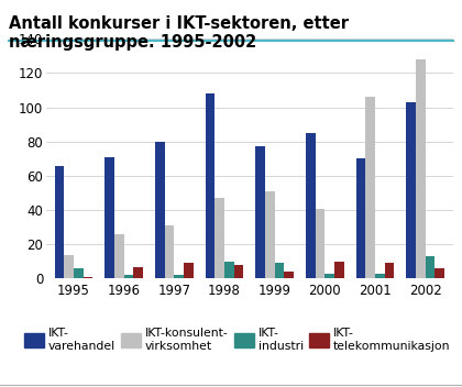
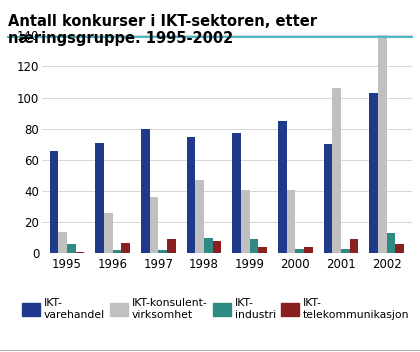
IKT-konsulent- virksomhet/1997: 31 -> 36
IKT- varehandel/1998: 108 -> 75
IKT-konsulent- virksomhet/1999: 51 -> 41
IKT- telekommunikasjon/2000: 10 -> 4
IKT-konsulent- virksomhet/2002: 128 -> 140
